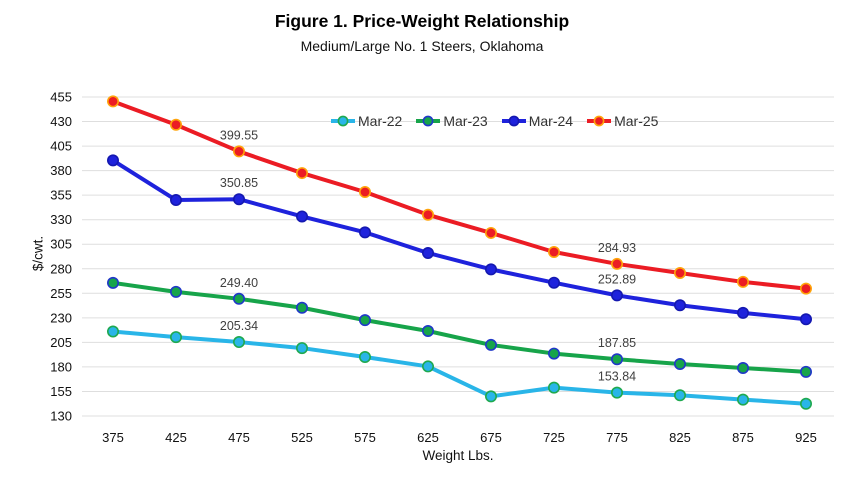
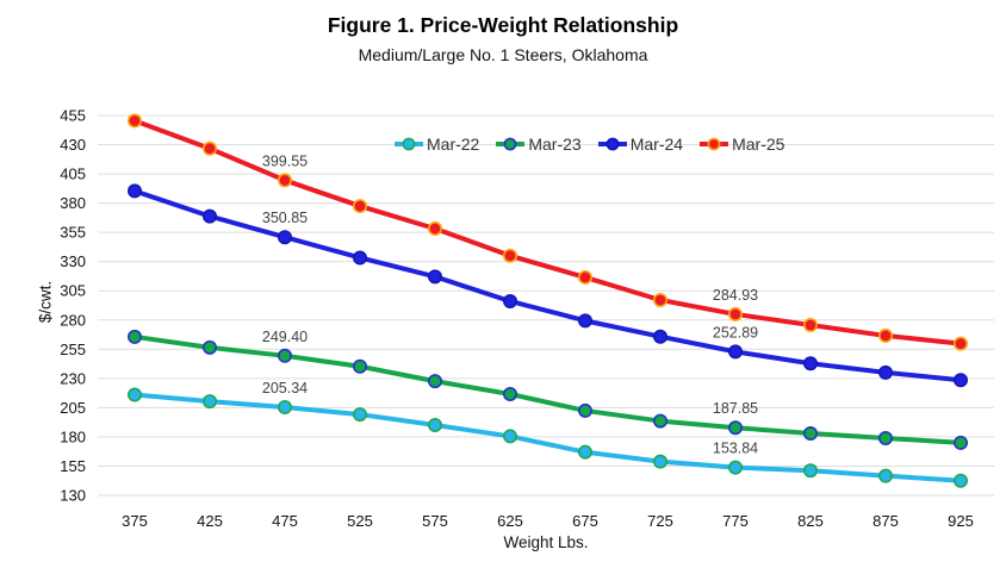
Mar-24/425: 350 -> 370
Mar-22/675: 150 -> 170
